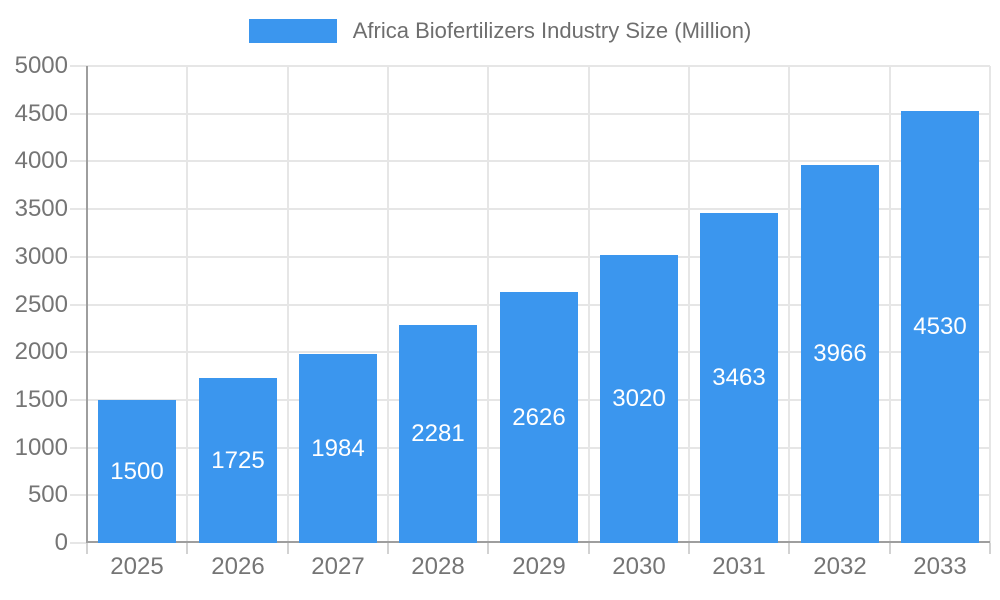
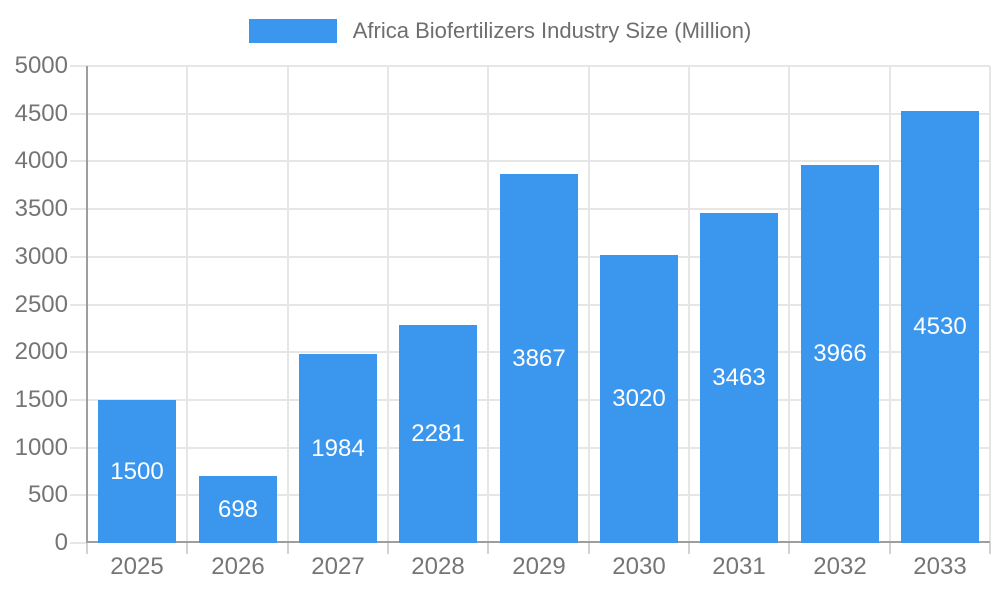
2026: 1725 -> 698
2029: 2626 -> 3867
